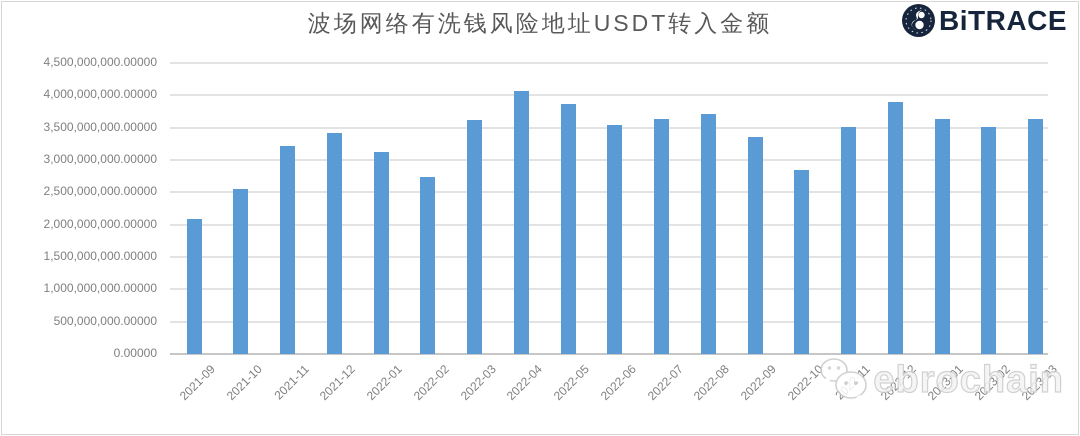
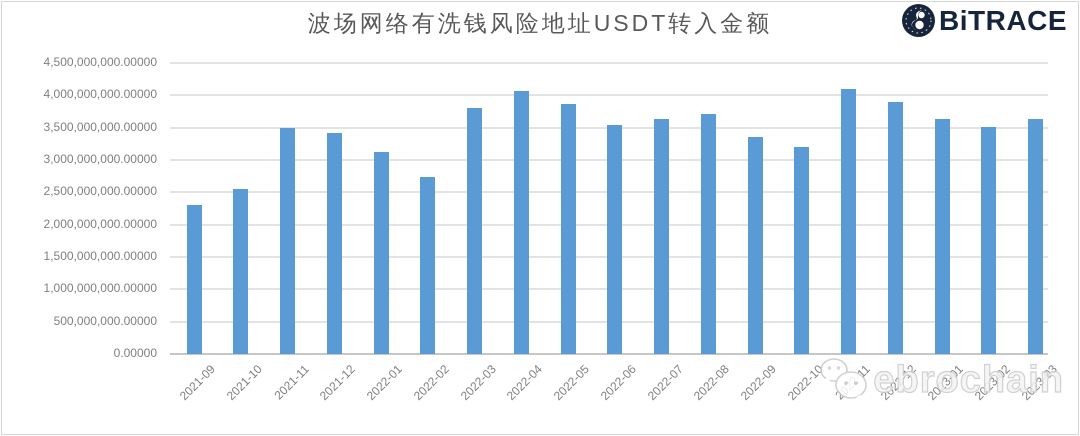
2021-09: 2100000000 -> 2300000000
2021-11: 3200000000 -> 3500000000
2022-03: 3600000000 -> 3800000000
2022-10: 2800000000 -> 3200000000
2022-11: 3500000000 -> 4100000000
